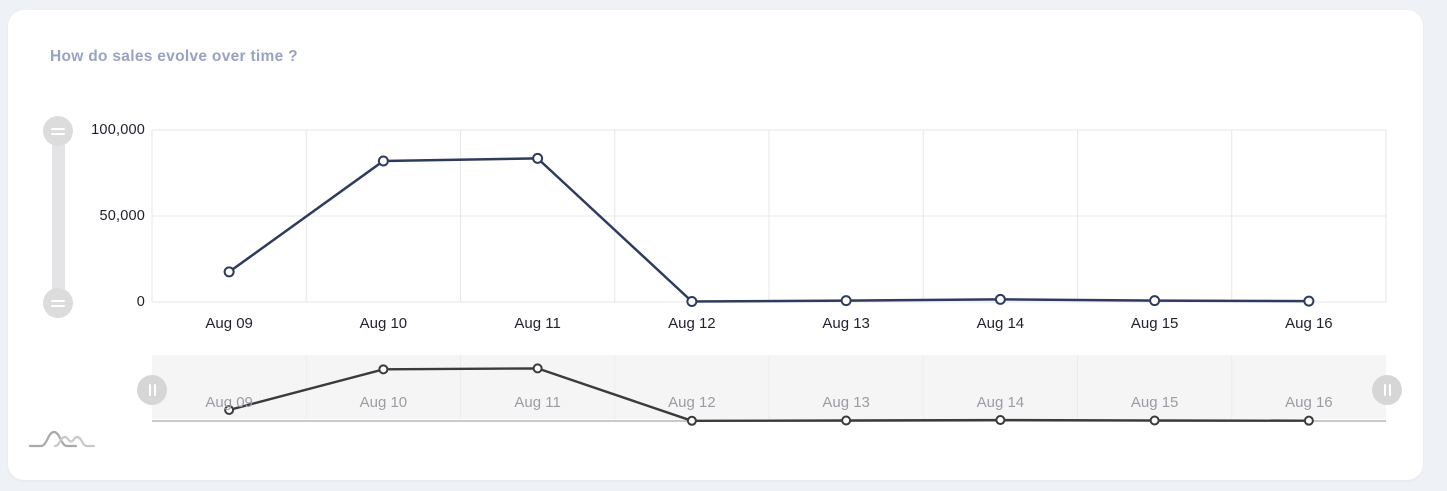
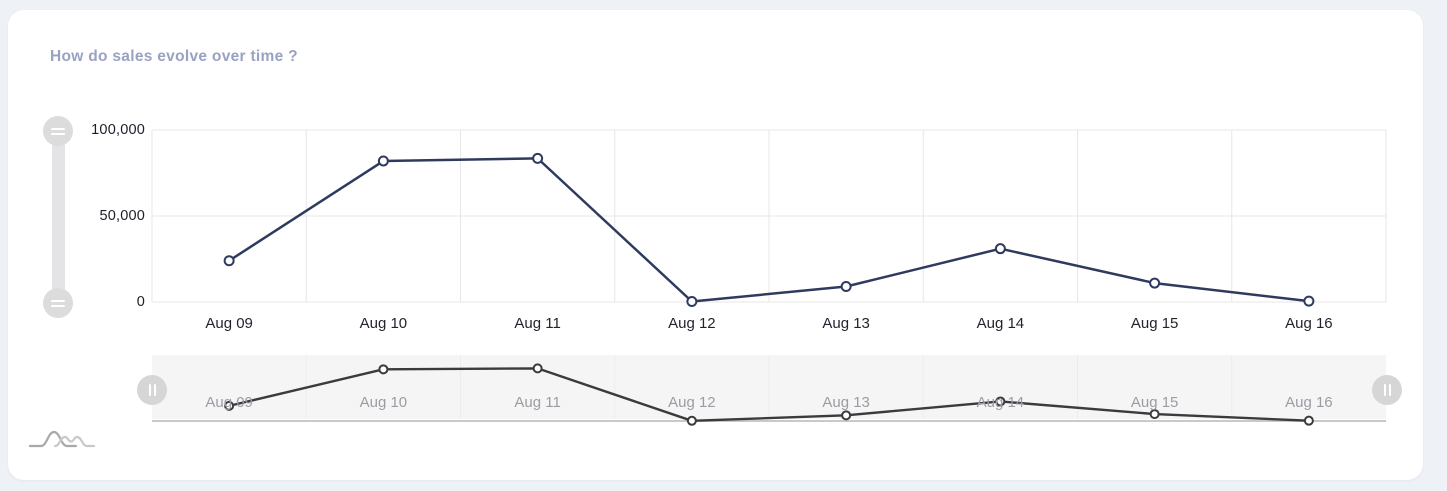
Aug 09: 18000 -> 24000
Aug 13: 1000 -> 9000
Aug 14: 2000 -> 31000
Aug 15: 1000 -> 11000
